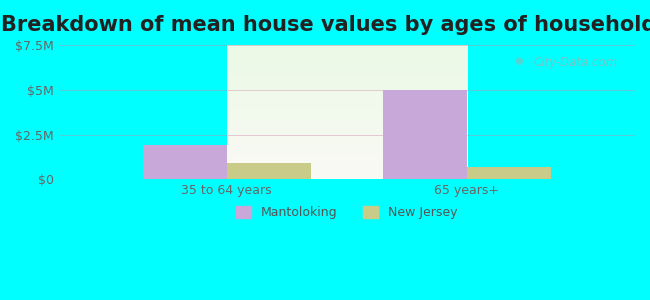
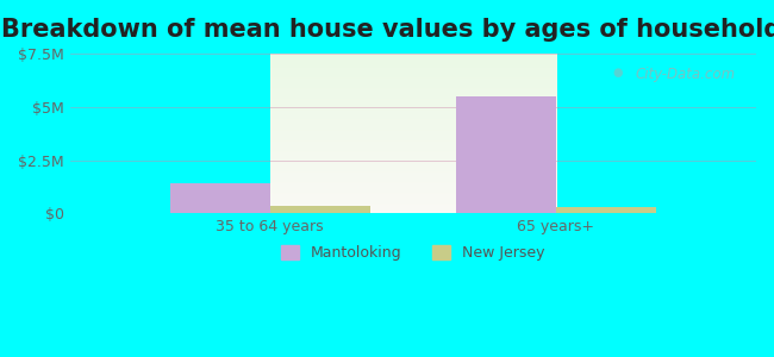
Mantoloking/35 to 64 years: $1.9M -> $1.4M
New Jersey/35 to 64 years: $0.9M -> $0.4M
Mantoloking/65 years+: $5.0M -> $5.5M
New Jersey/65 years+: $0.7M -> $0.3M
